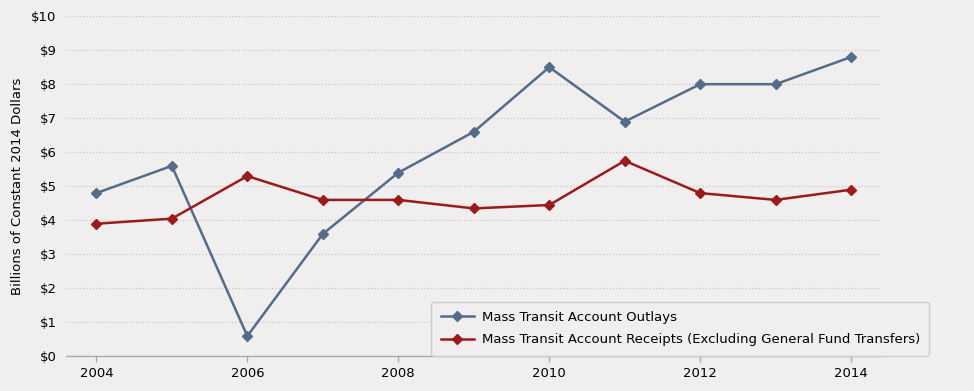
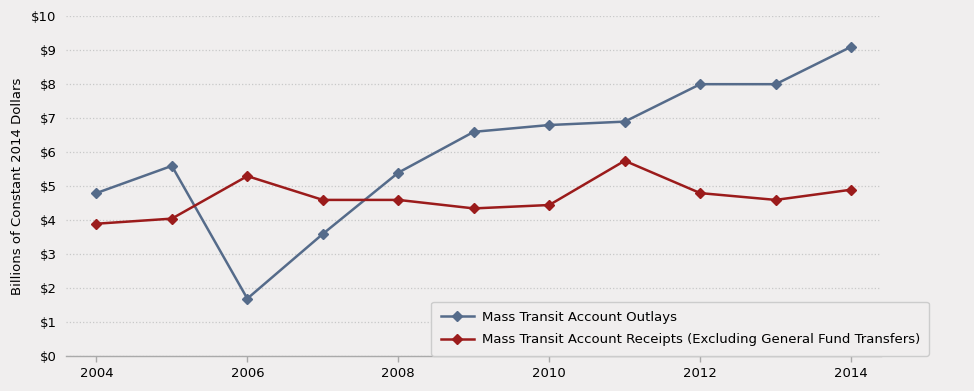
Mass Transit Account Outlays/2006: $0.6 -> $1.7
Mass Transit Account Outlays/2010: $8.5 -> $6.8
Mass Transit Account Outlays/2014: $8.8 -> $9.1
